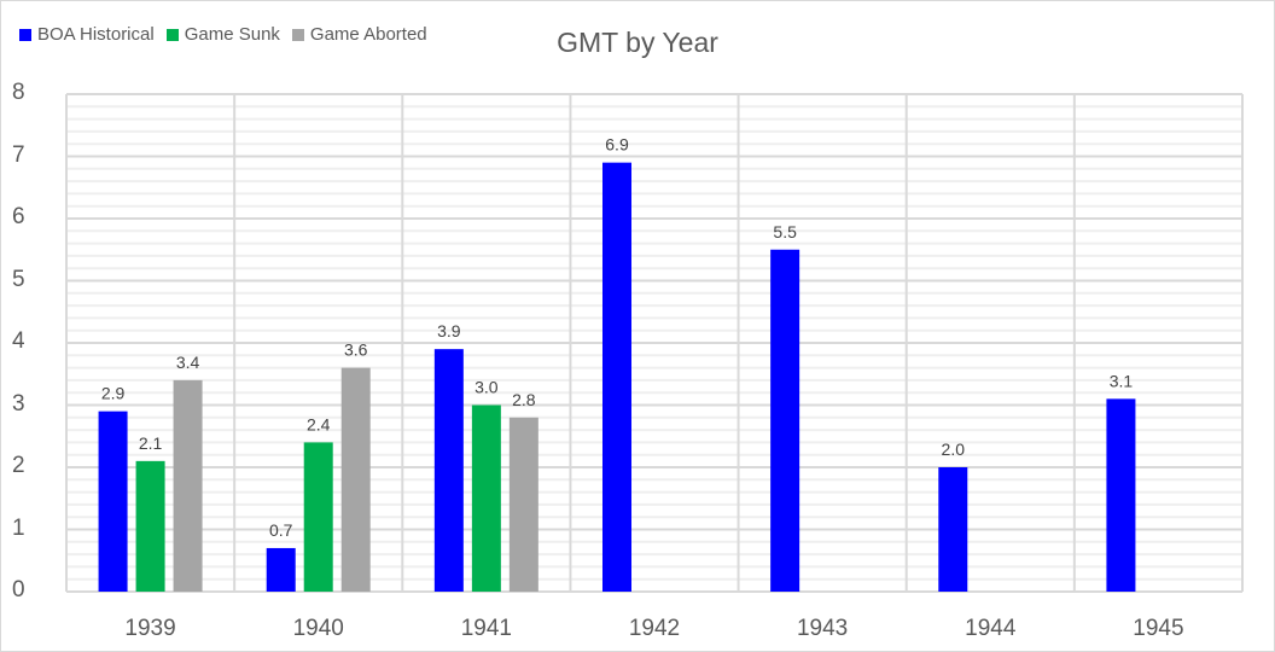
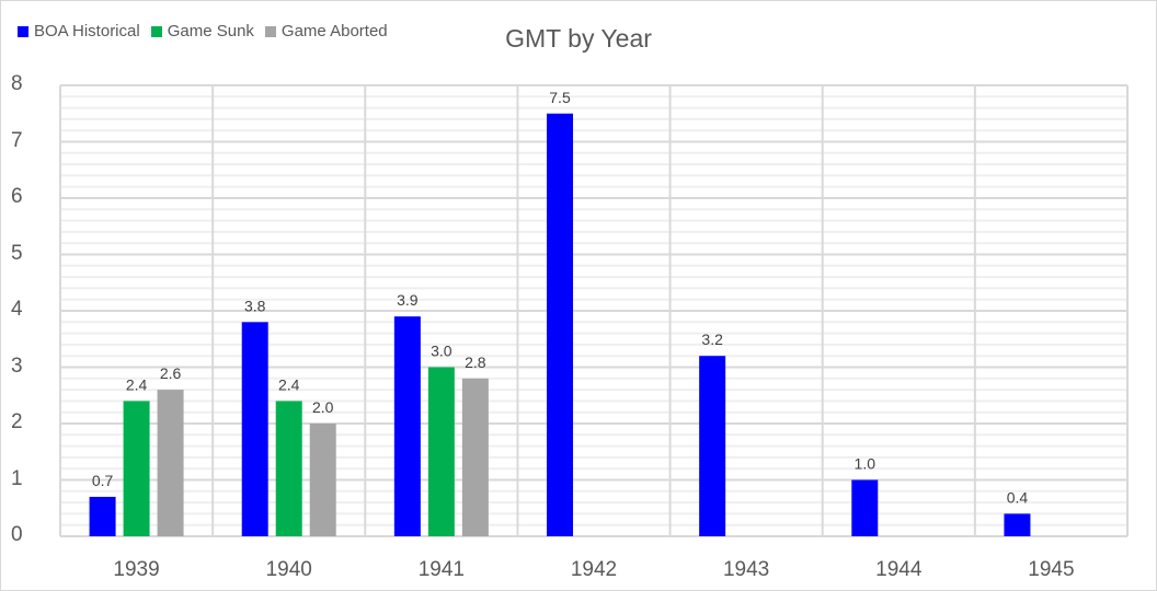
BOA Historical/1939: 2.9 -> 0.7
Game Sunk/1939: 2.1 -> 2.4
Game Aborted/1939: 3.4 -> 2.6
BOA Historical/1940: 0.7 -> 3.8
Game Aborted/1940: 3.6 -> 2.0
BOA Historical/1942: 6.9 -> 7.5
BOA Historical/1943: 5.5 -> 3.2
BOA Historical/1944: 2.0 -> 1.0
BOA Historical/1945: 3.1 -> 0.4
